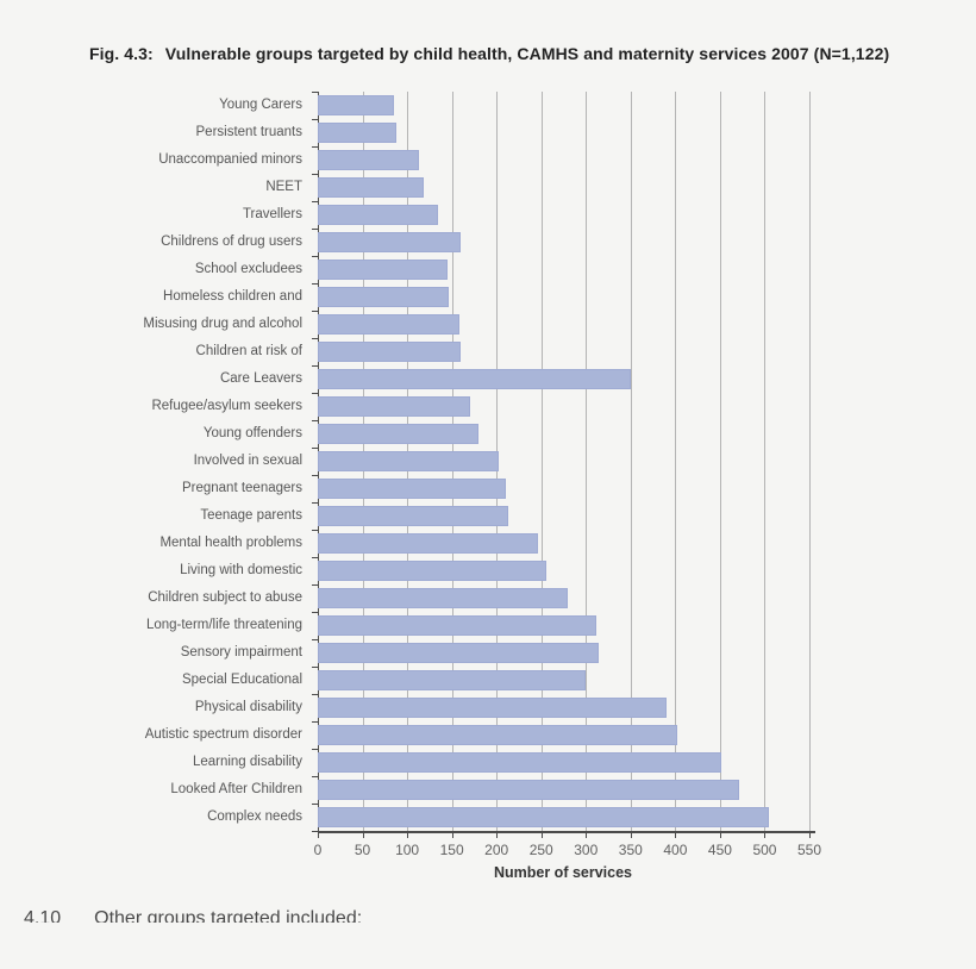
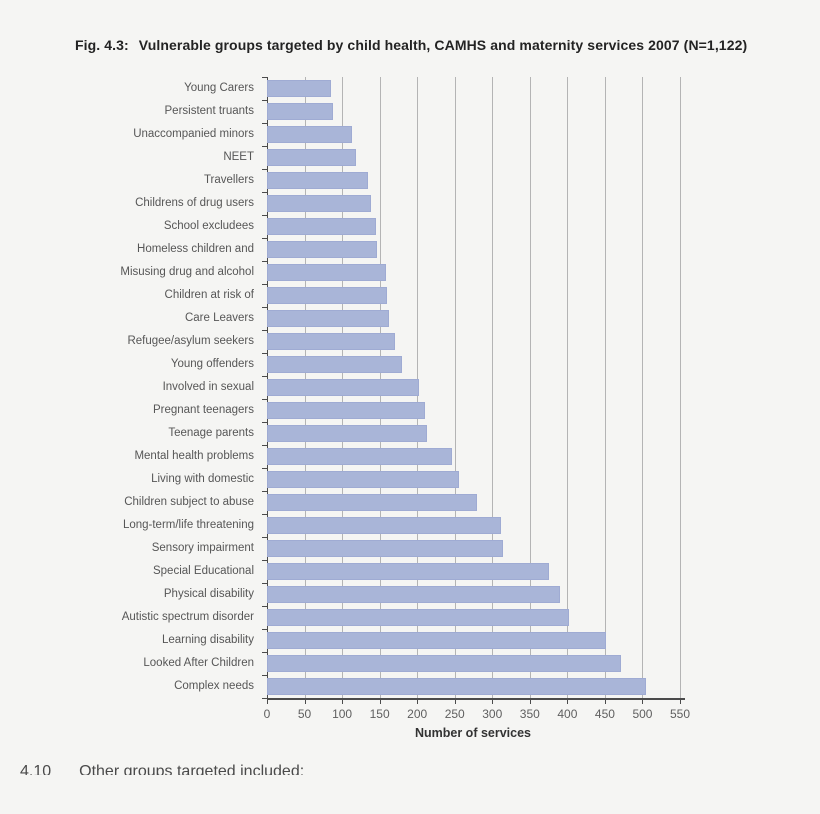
Childrens of drug users: 160 -> 140
Care Leavers: 350 -> 160
Special Educational: 300 -> 380
